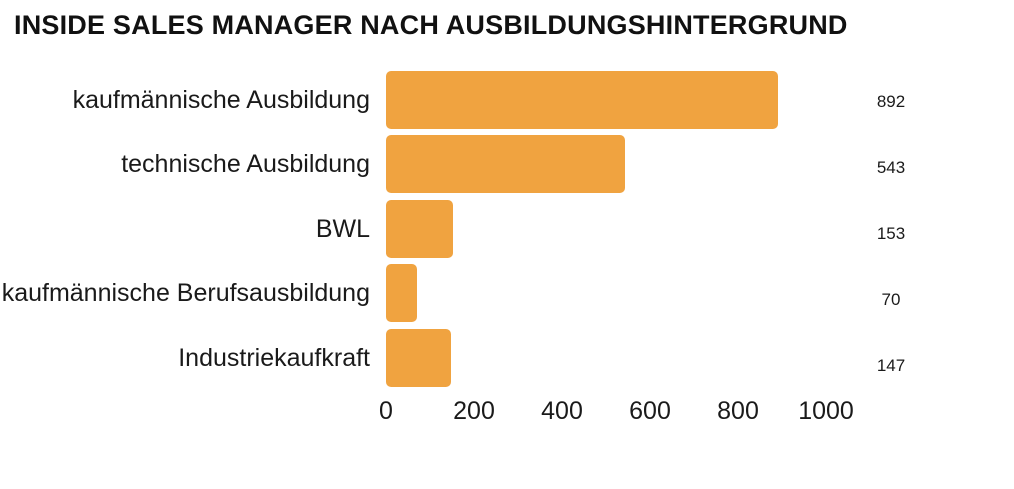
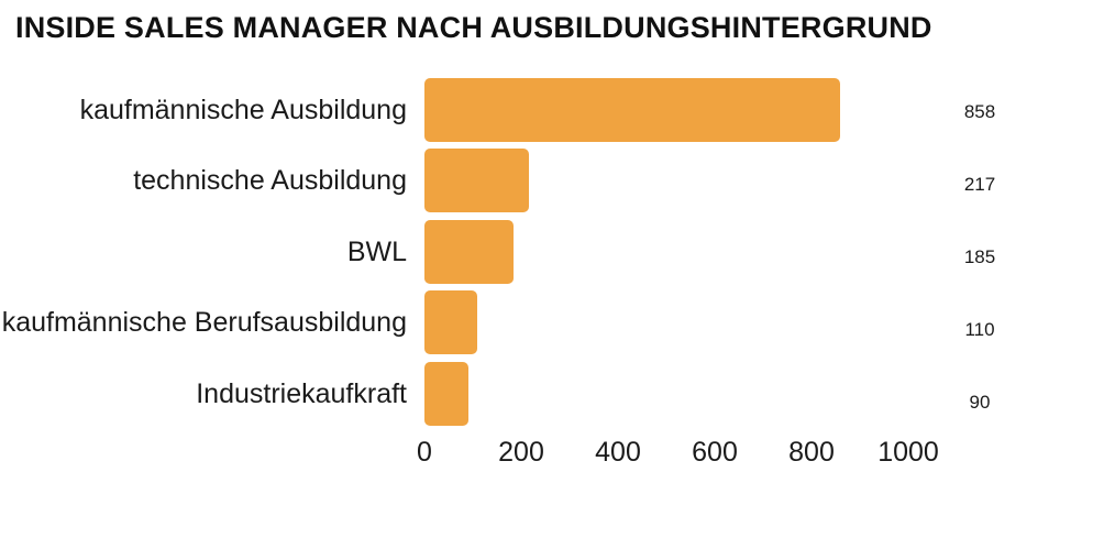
kaufmännische Ausbildung: 892 -> 858
technische Ausbildung: 543 -> 217
BWL: 153 -> 185
kaufmännische Berufsausbildung: 70 -> 110
Industriekaufkraft: 147 -> 90
